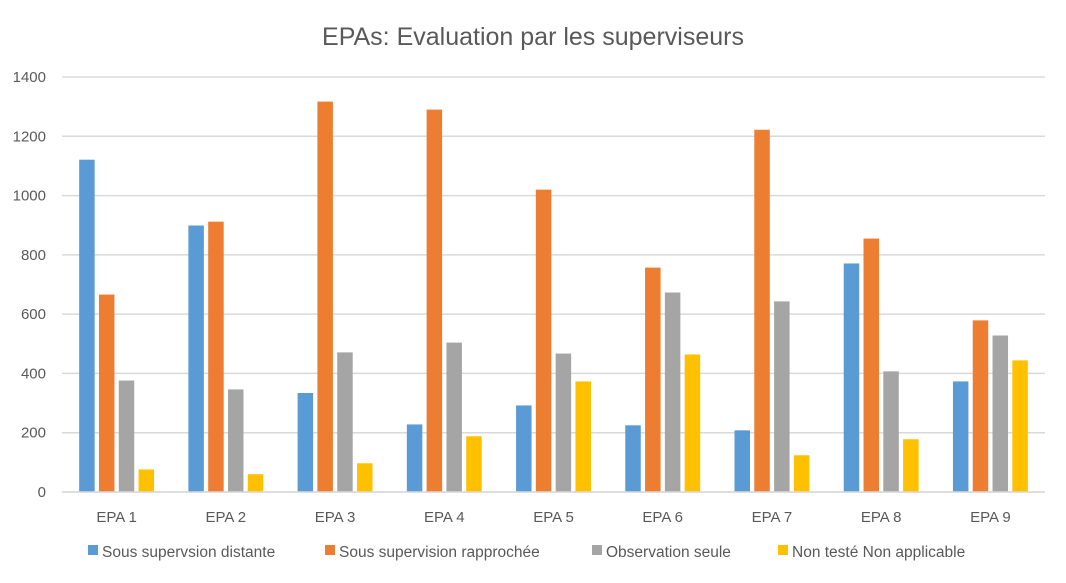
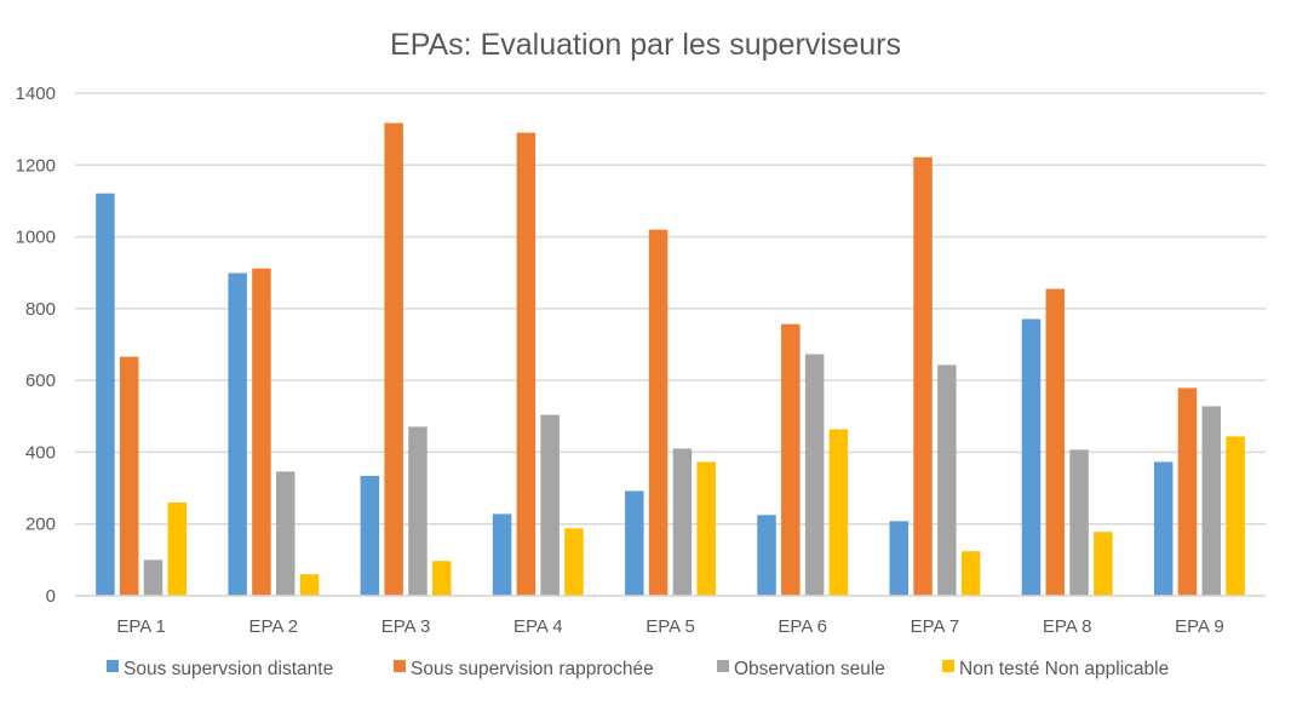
Observation seule/EPA 1: 380 -> 100
Non testé Non applicable/EPA 1: 80 -> 260
Observation seule/EPA 5: 470 -> 410
